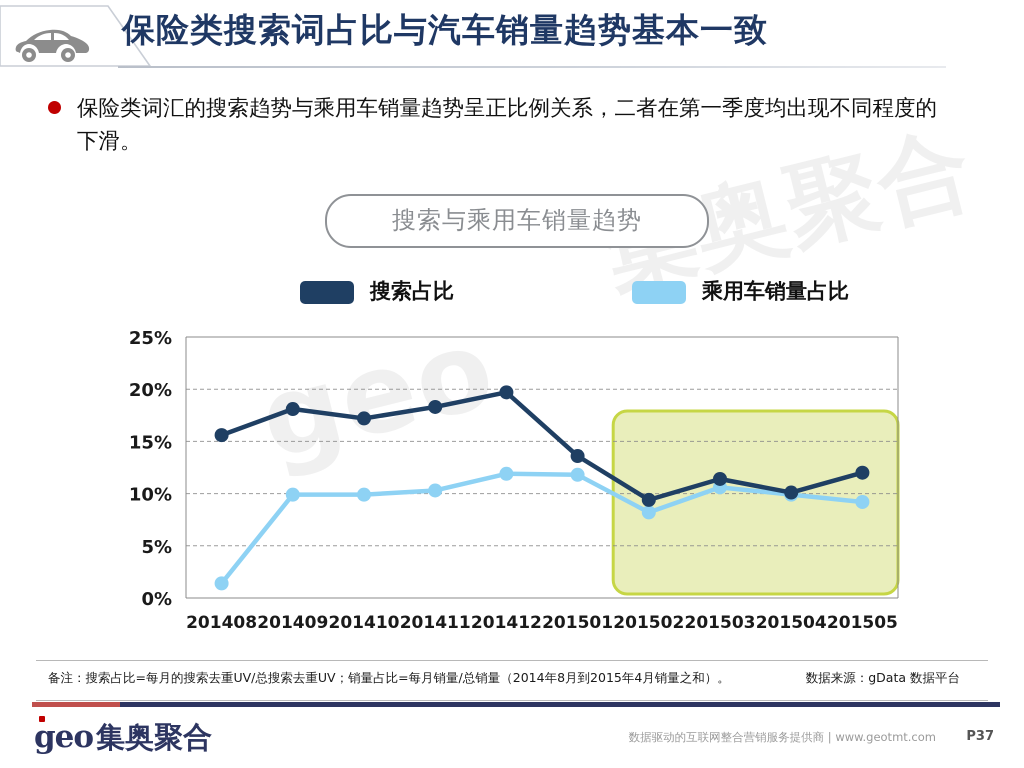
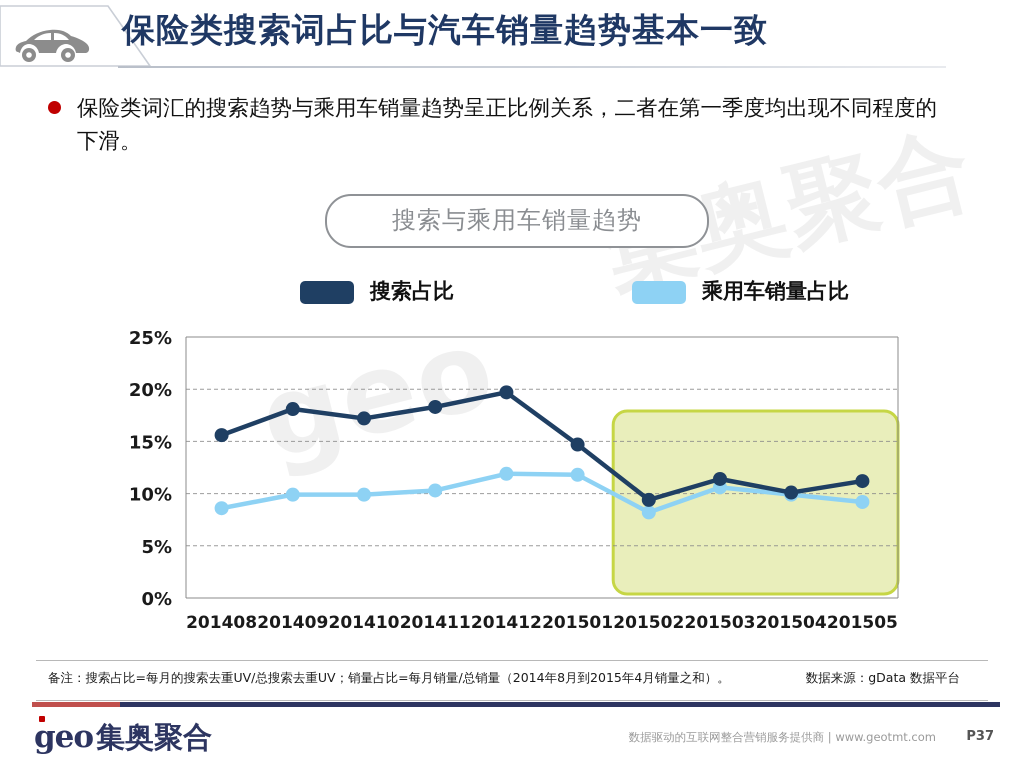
乘用车销量占比/201408: 1.4% -> 8.6%
搜索占比/201501: 13.6% -> 14.7%
搜索占比/201505: 12.0% -> 11.2%
